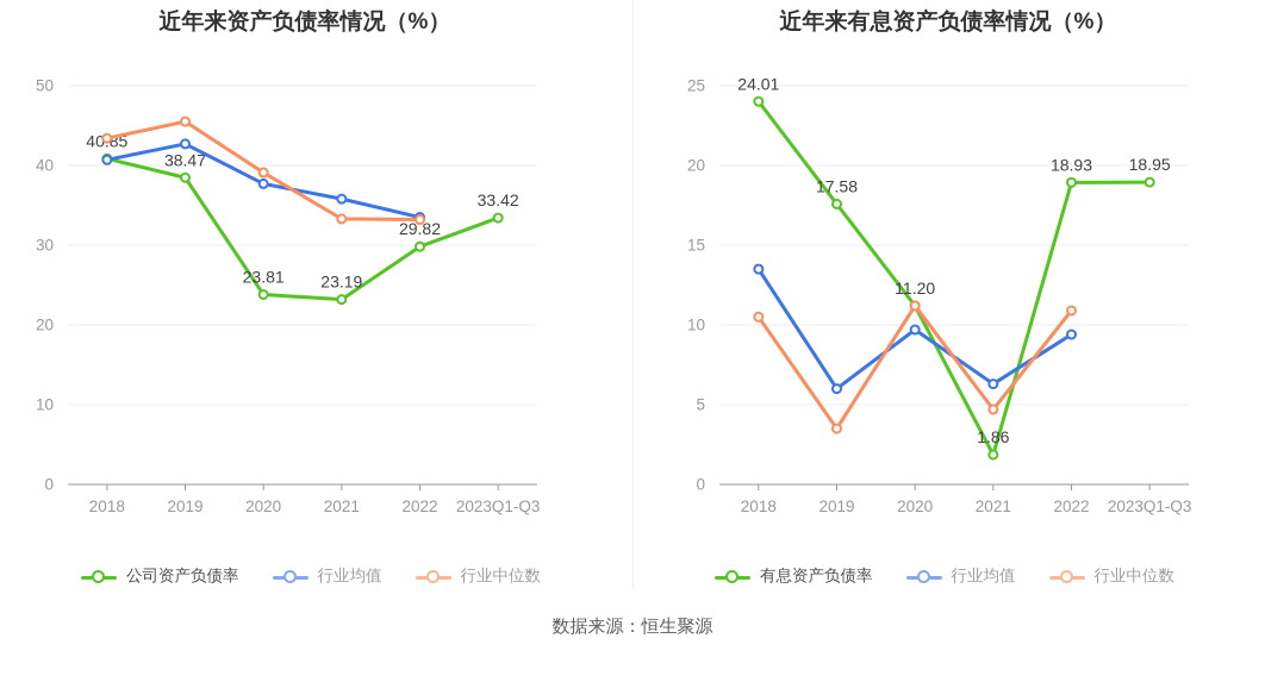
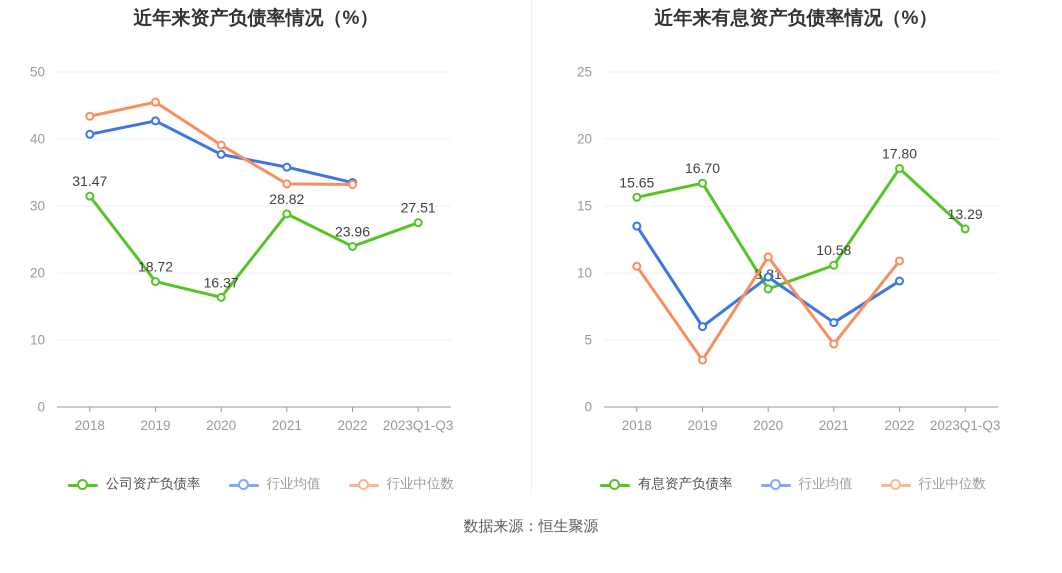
近年来资产负债率情况（%）/公司资产负债率/2018: 40.85 -> 31.47
近年来资产负债率情况（%）/公司资产负债率/2019: 38.47 -> 18.72
近年来资产负债率情况（%）/公司资产负债率/2020: 23.81 -> 16.37
近年来资产负债率情况（%）/公司资产负债率/2021: 23.19 -> 28.82
近年来资产负债率情况（%）/公司资产负债率/2022: 29.82 -> 23.96
近年来资产负债率情况（%）/公司资产负债率/2023Q1-Q3: 33.42 -> 27.51
近年来有息资产负债率情况（%）/有息资产负债率/2018: 24.01 -> 15.65
近年来有息资产负债率情况（%）/有息资产负债率/2019: 17.58 -> 16.70
近年来有息资产负债率情况（%）/有息资产负债率/2020: 11.20 -> 8.81
近年来有息资产负债率情况（%）/有息资产负债率/2021: 1.86 -> 10.58
近年来有息资产负债率情况（%）/有息资产负债率/2022: 18.93 -> 17.80
近年来有息资产负债率情况（%）/有息资产负债率/2023Q1-Q3: 18.95 -> 13.29
